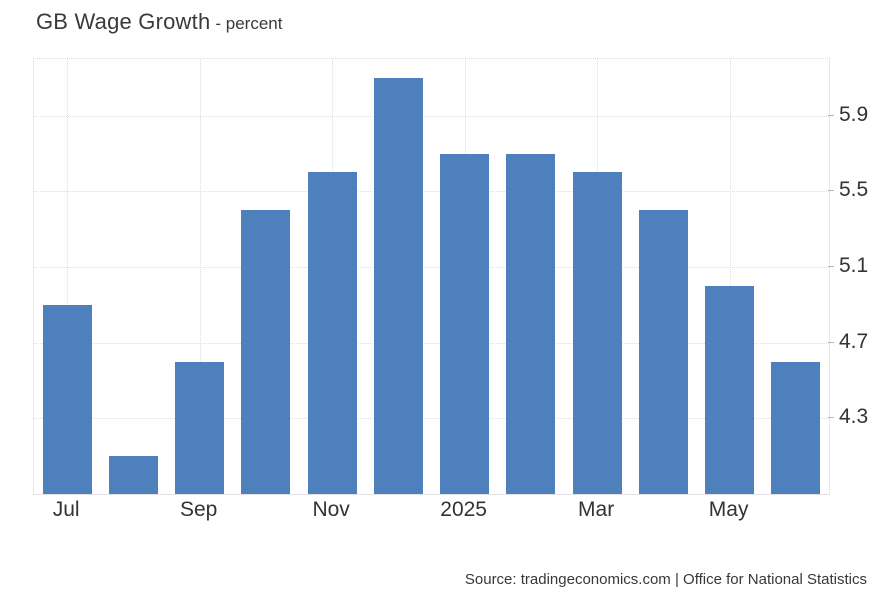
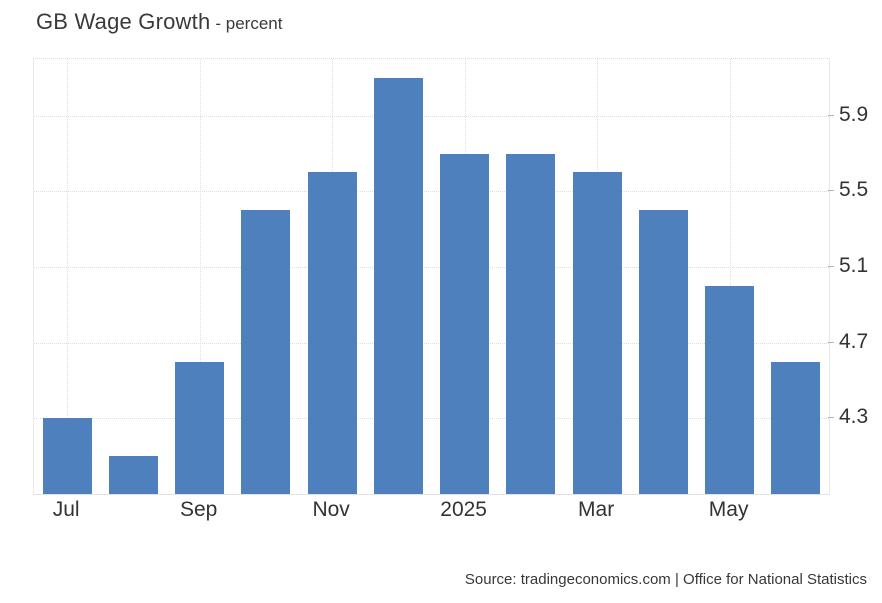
Jul: 4.9 -> 4.3
